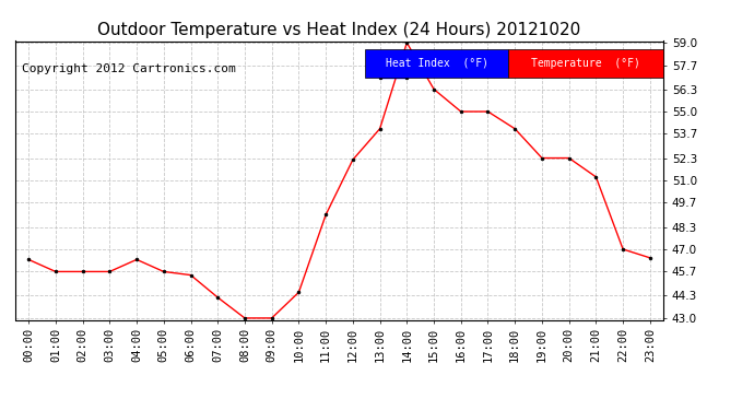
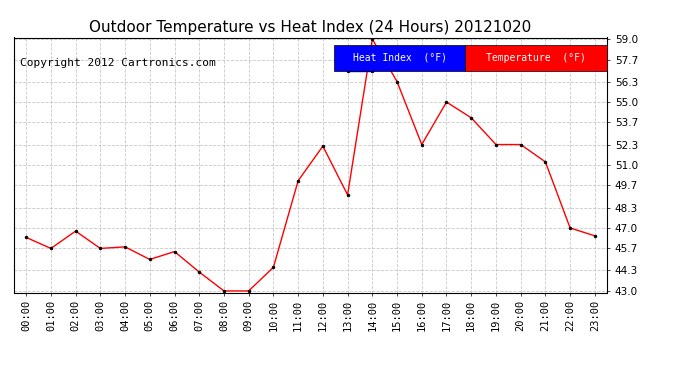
02:00: 45.7 -> 46.8
04:00: 46.4 -> 45.8
05:00: 45.7 -> 45.0
11:00: 49.0 -> 50.0
13:00: 54.0 -> 49.1
16:00: 55.0 -> 52.3
